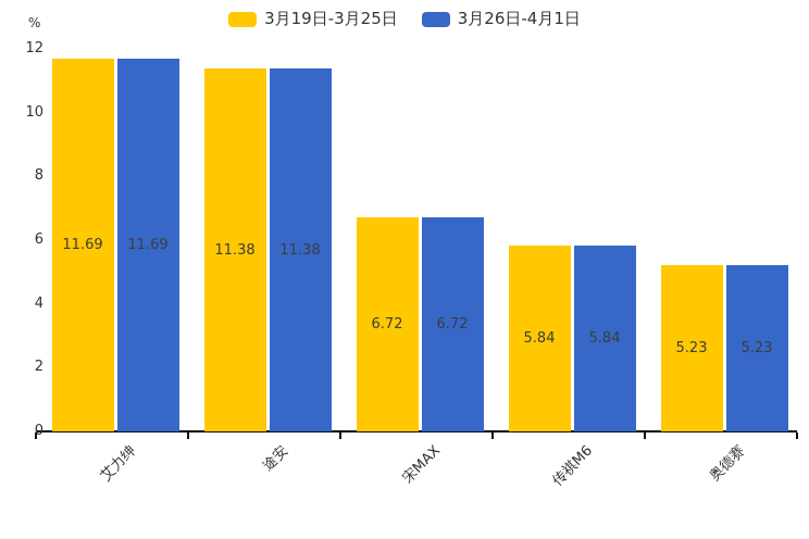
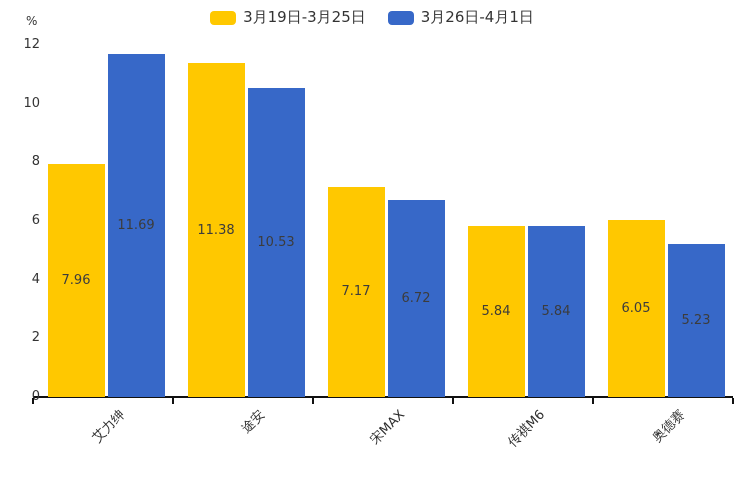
3月19日-3月25日/艾力绅: 11.69 -> 7.96
3月26日-4月1日/途安: 11.38 -> 10.53
3月19日-3月25日/宋MAX: 6.72 -> 7.17
3月19日-3月25日/奥德赛: 5.23 -> 6.05
